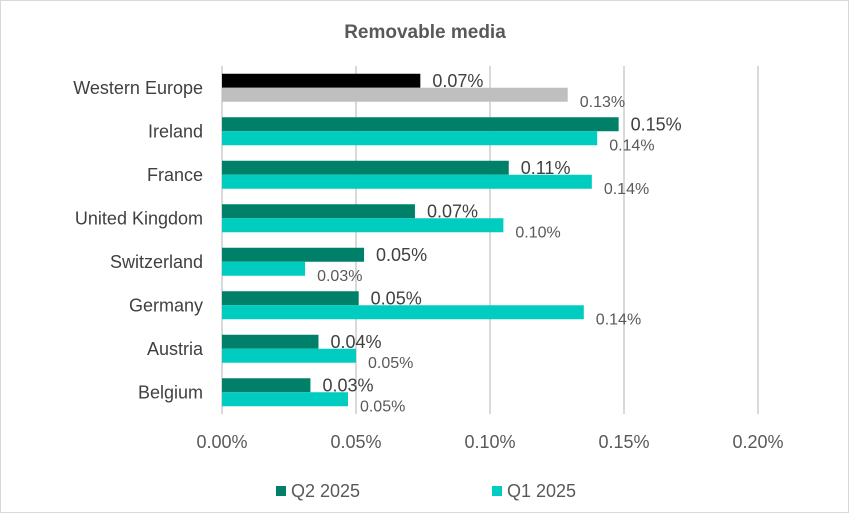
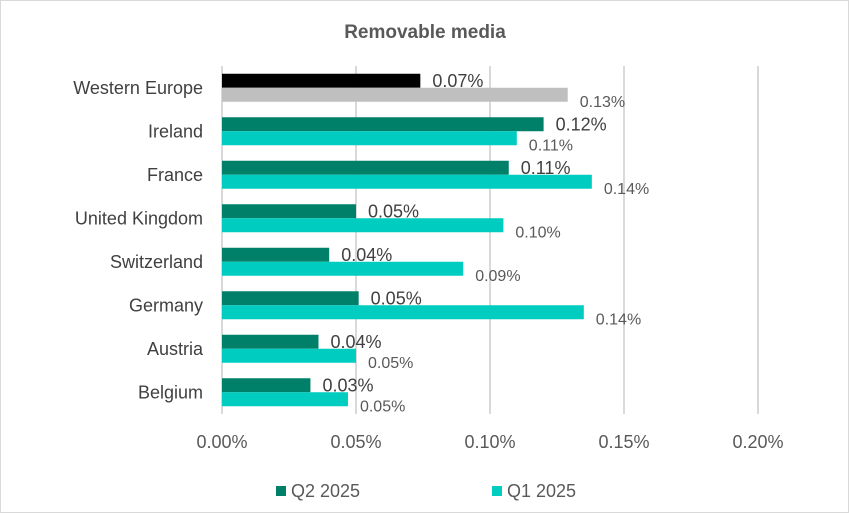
Q2 2025/Ireland: 0.15% -> 0.12%
Q1 2025/Ireland: 0.14% -> 0.11%
Q2 2025/United Kingdom: 0.07% -> 0.05%
Q2 2025/Switzerland: 0.05% -> 0.04%
Q1 2025/Switzerland: 0.03% -> 0.09%
